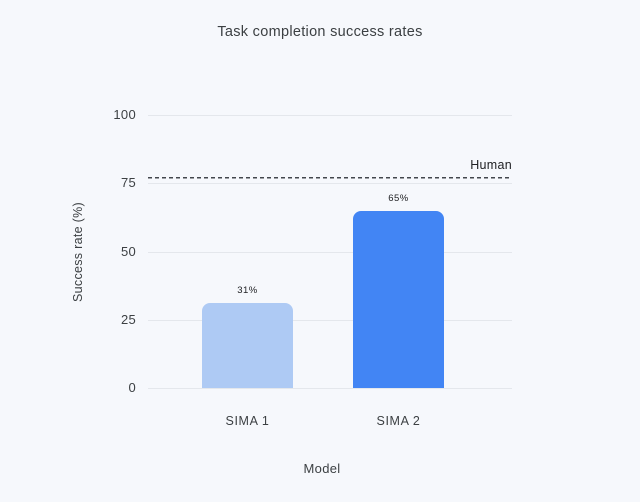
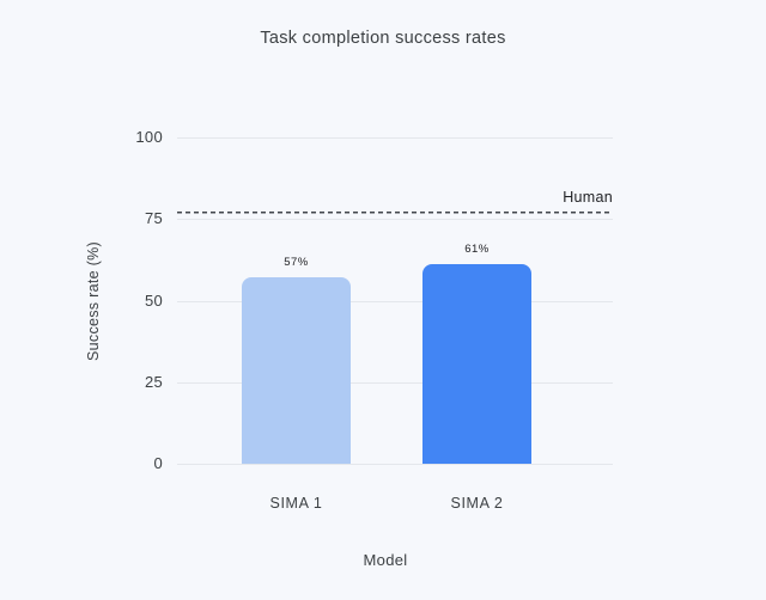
SIMA 1: 31% -> 57%
SIMA 2: 65% -> 61%
